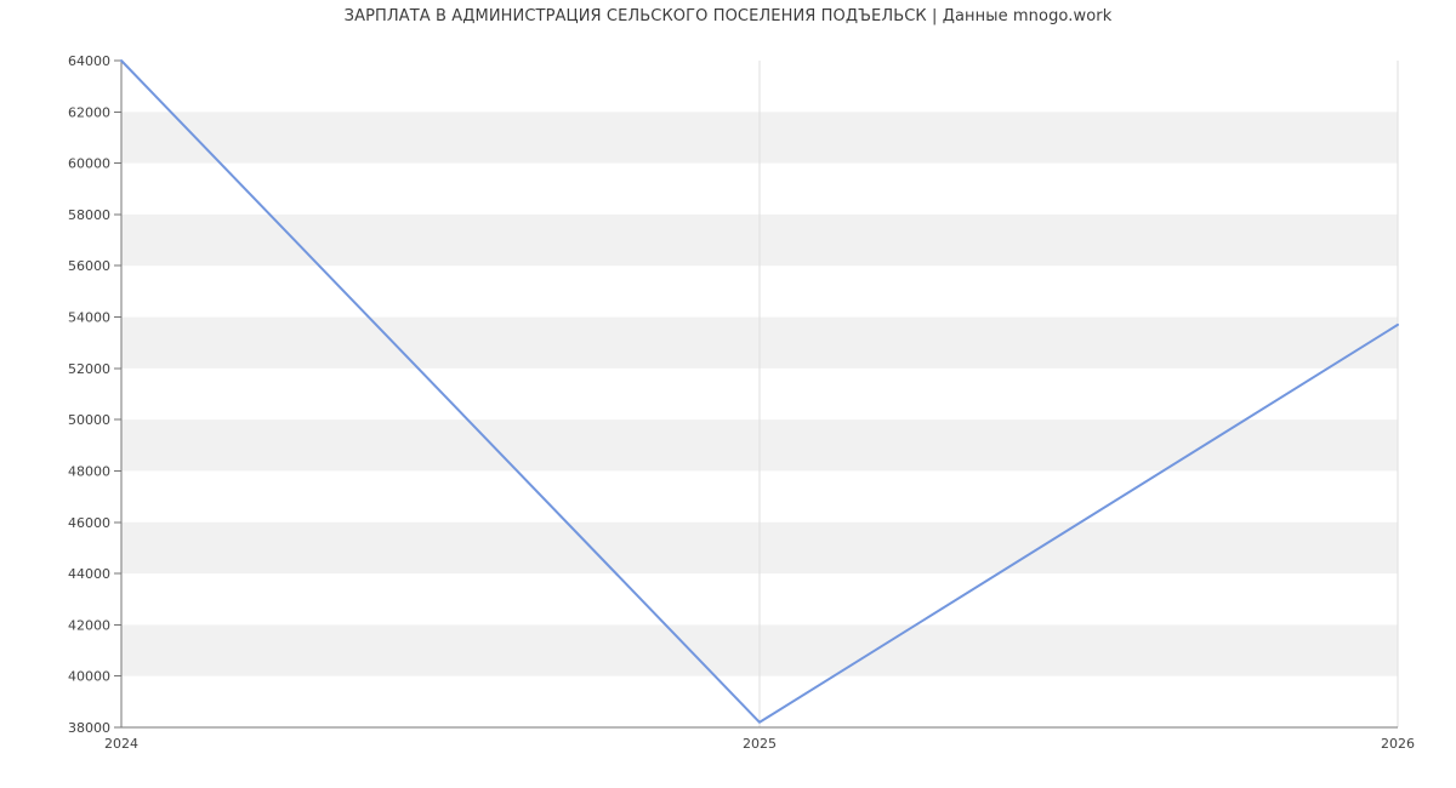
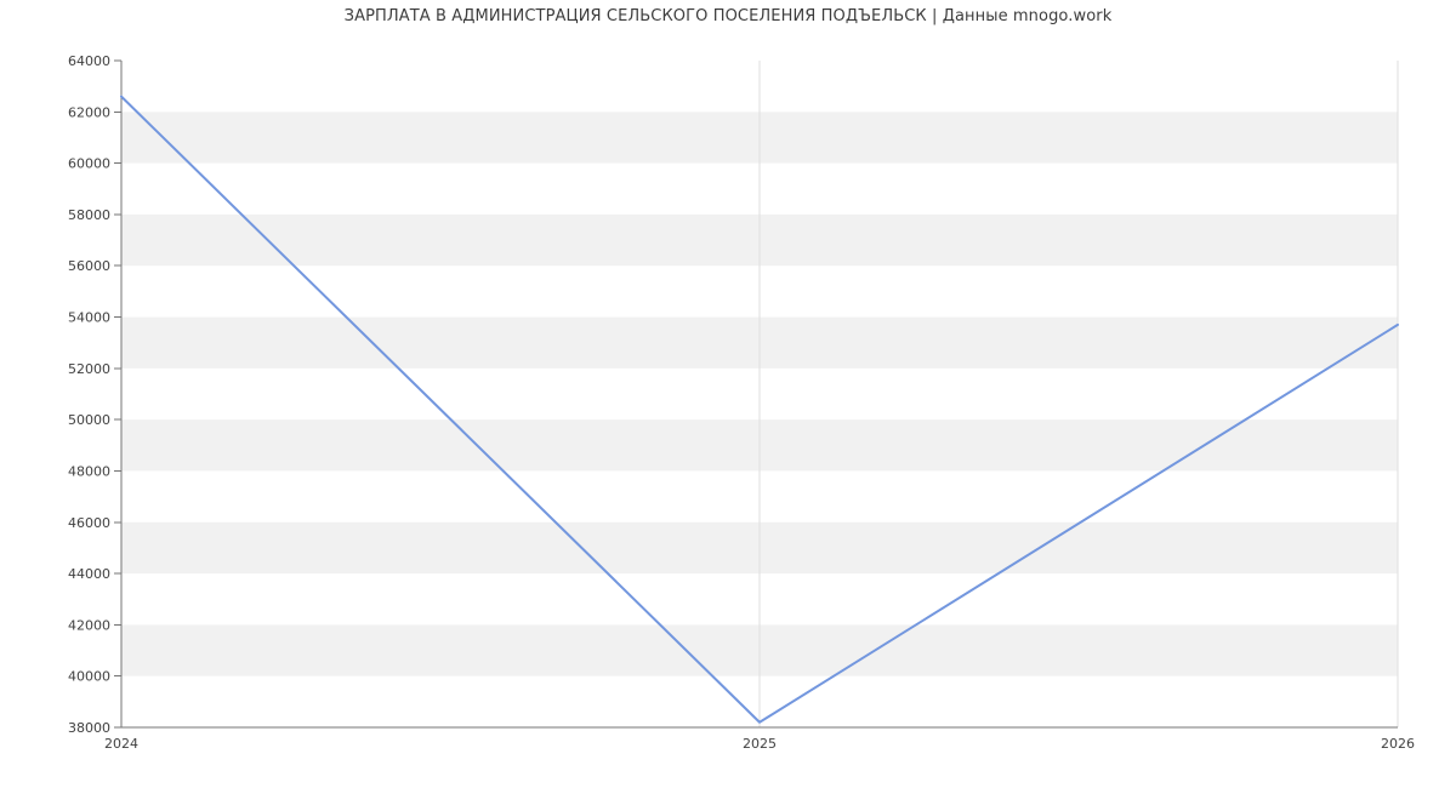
2024: 64000 -> 62600
